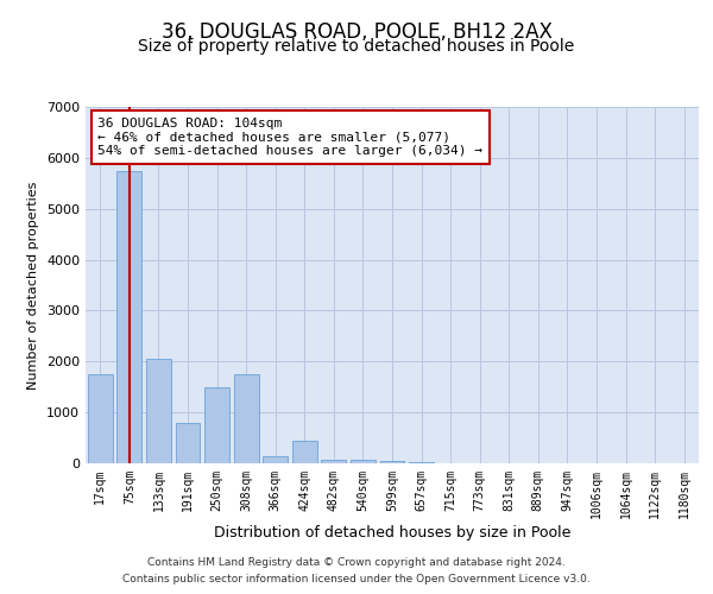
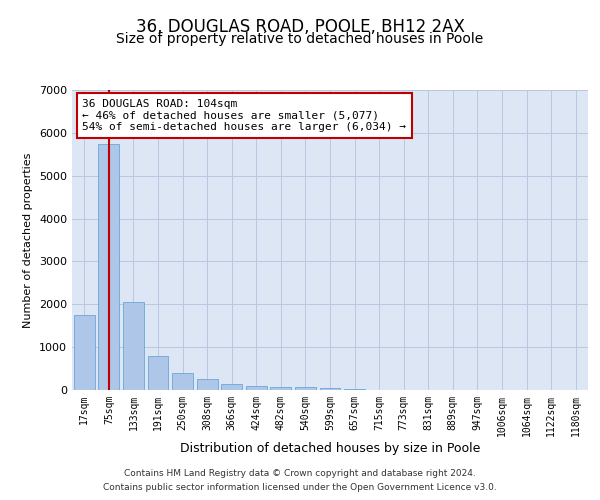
250sqm: 1500 -> 400
308sqm: 1750 -> 250
424sqm: 450 -> 100
